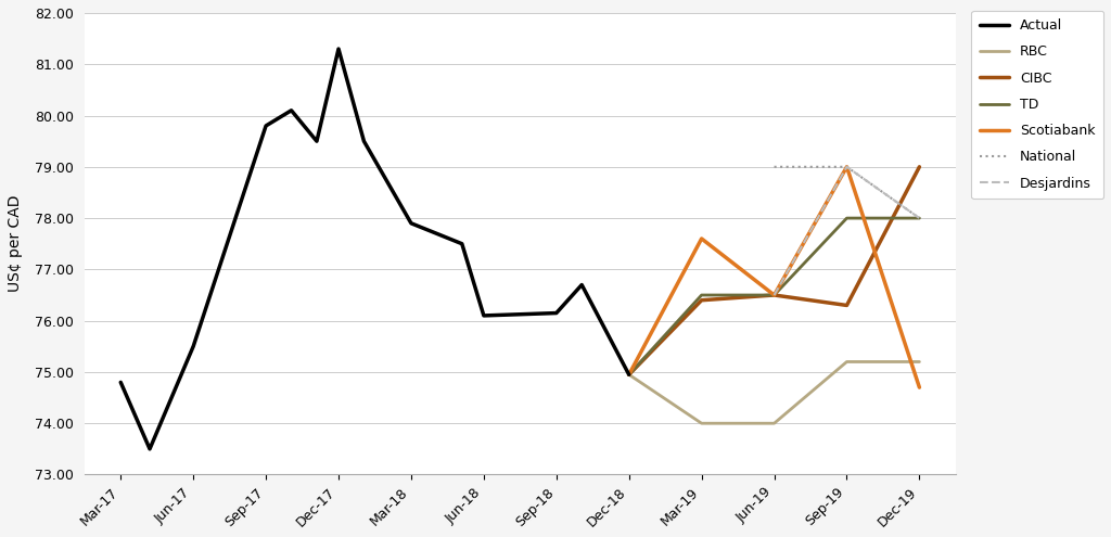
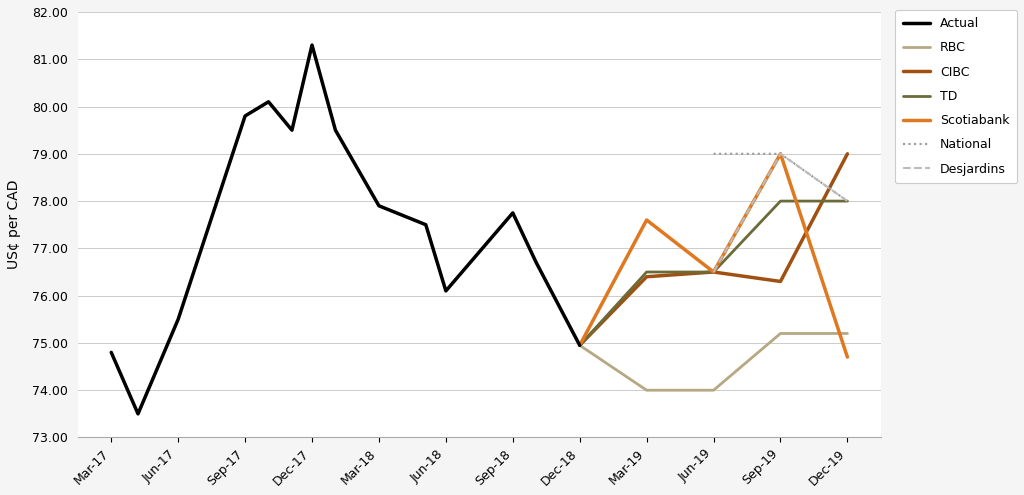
Actual/Sep-18: 76.15 -> 77.75
